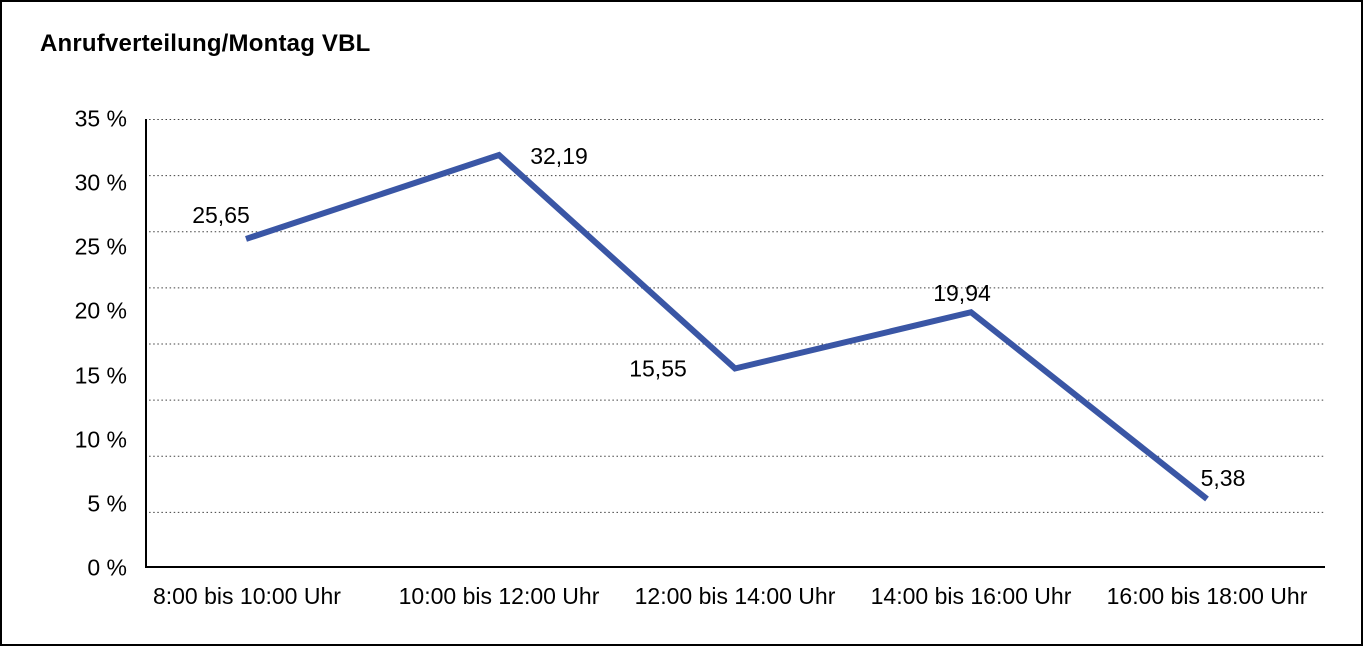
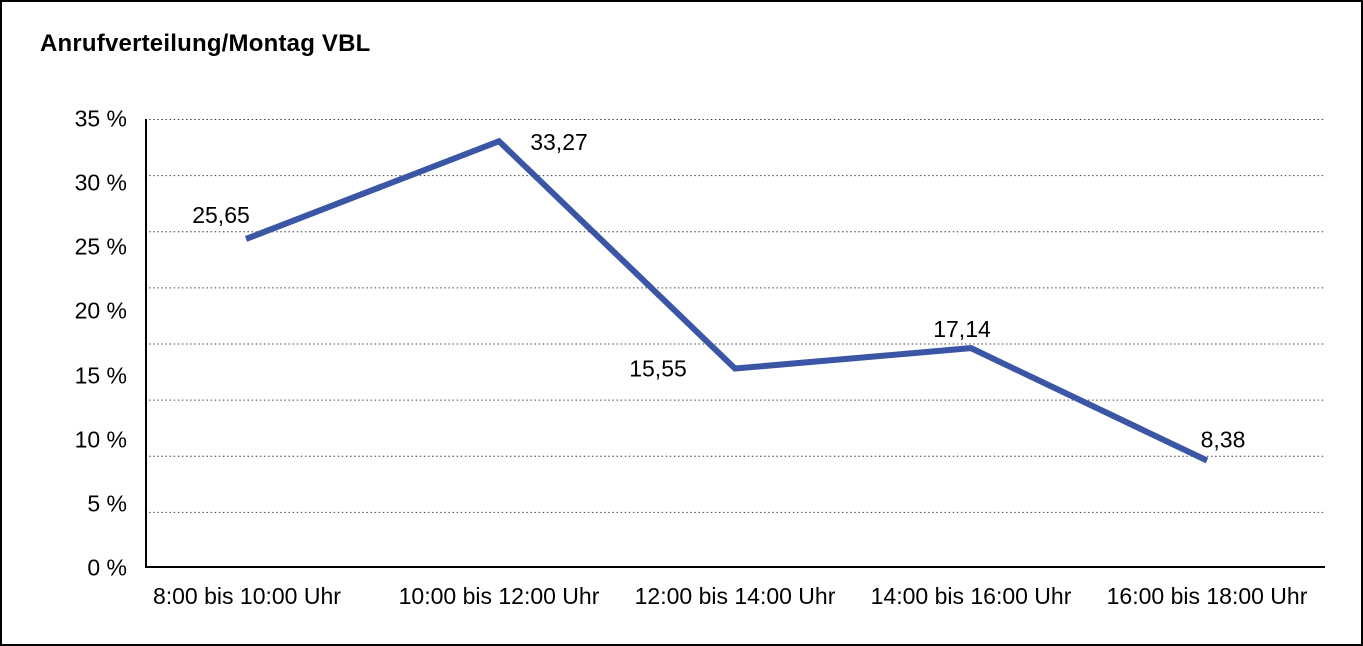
10:00 bis 12:00 Uhr: 32,19 -> 33,27
14:00 bis 16:00 Uhr: 19,94 -> 17,14
16:00 bis 18:00 Uhr: 5,38 -> 8,38
